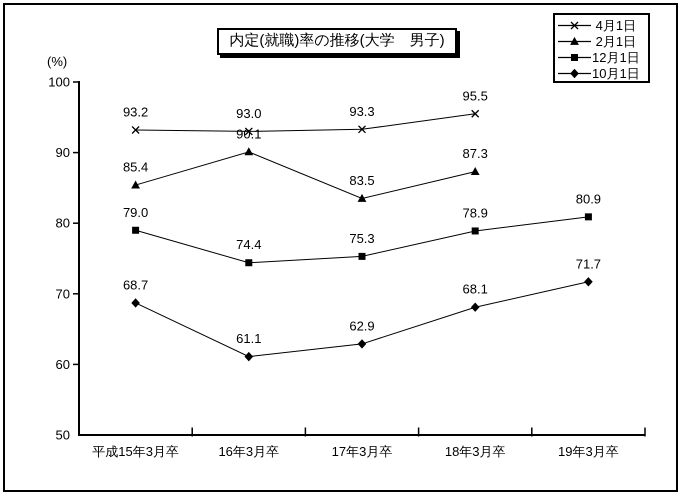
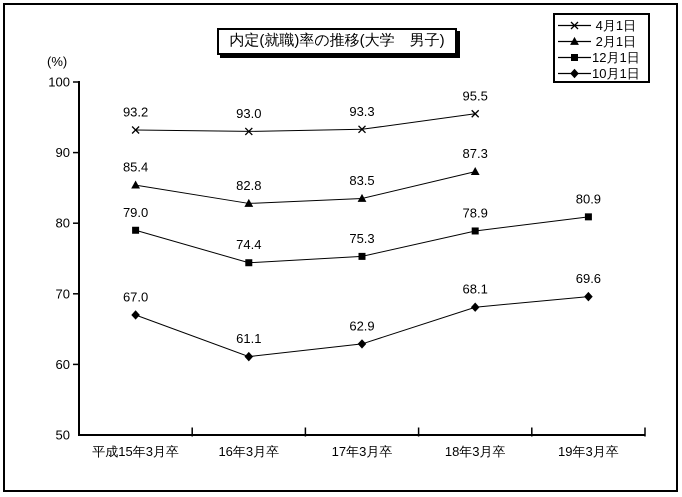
10月1日/平成15年3月卒: 68.7 -> 67.0
2月1日/16年3月卒: 90.1 -> 82.8
10月1日/19年3月卒: 71.7 -> 69.6
